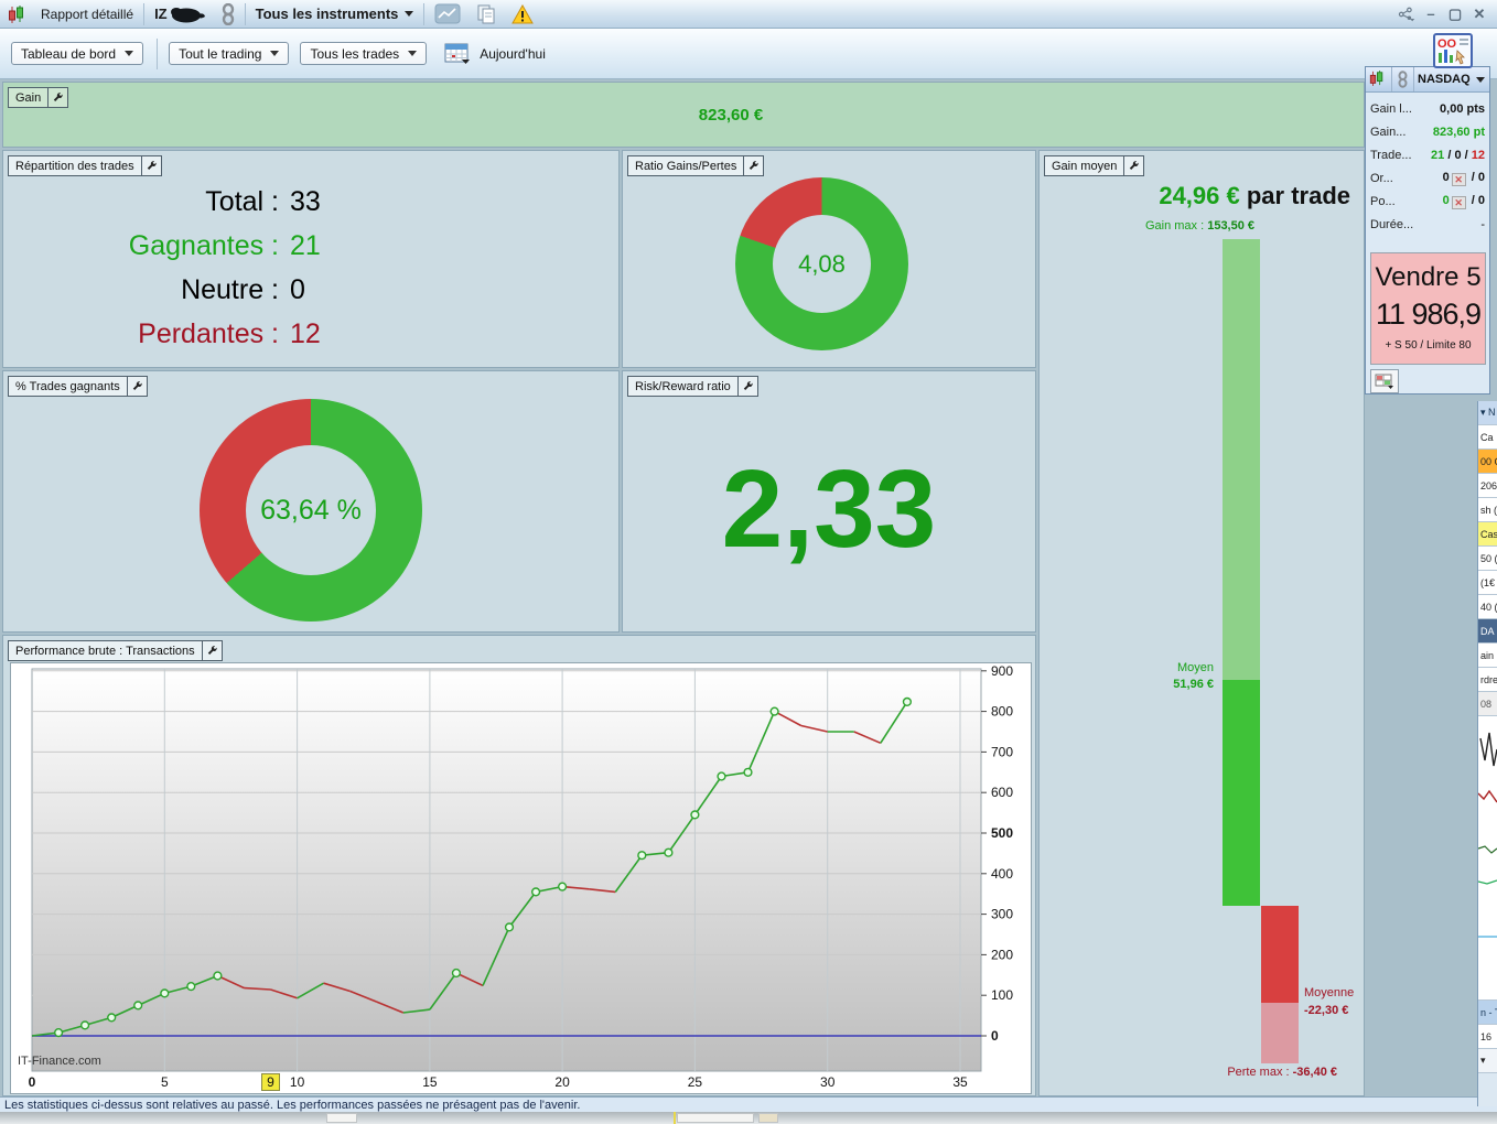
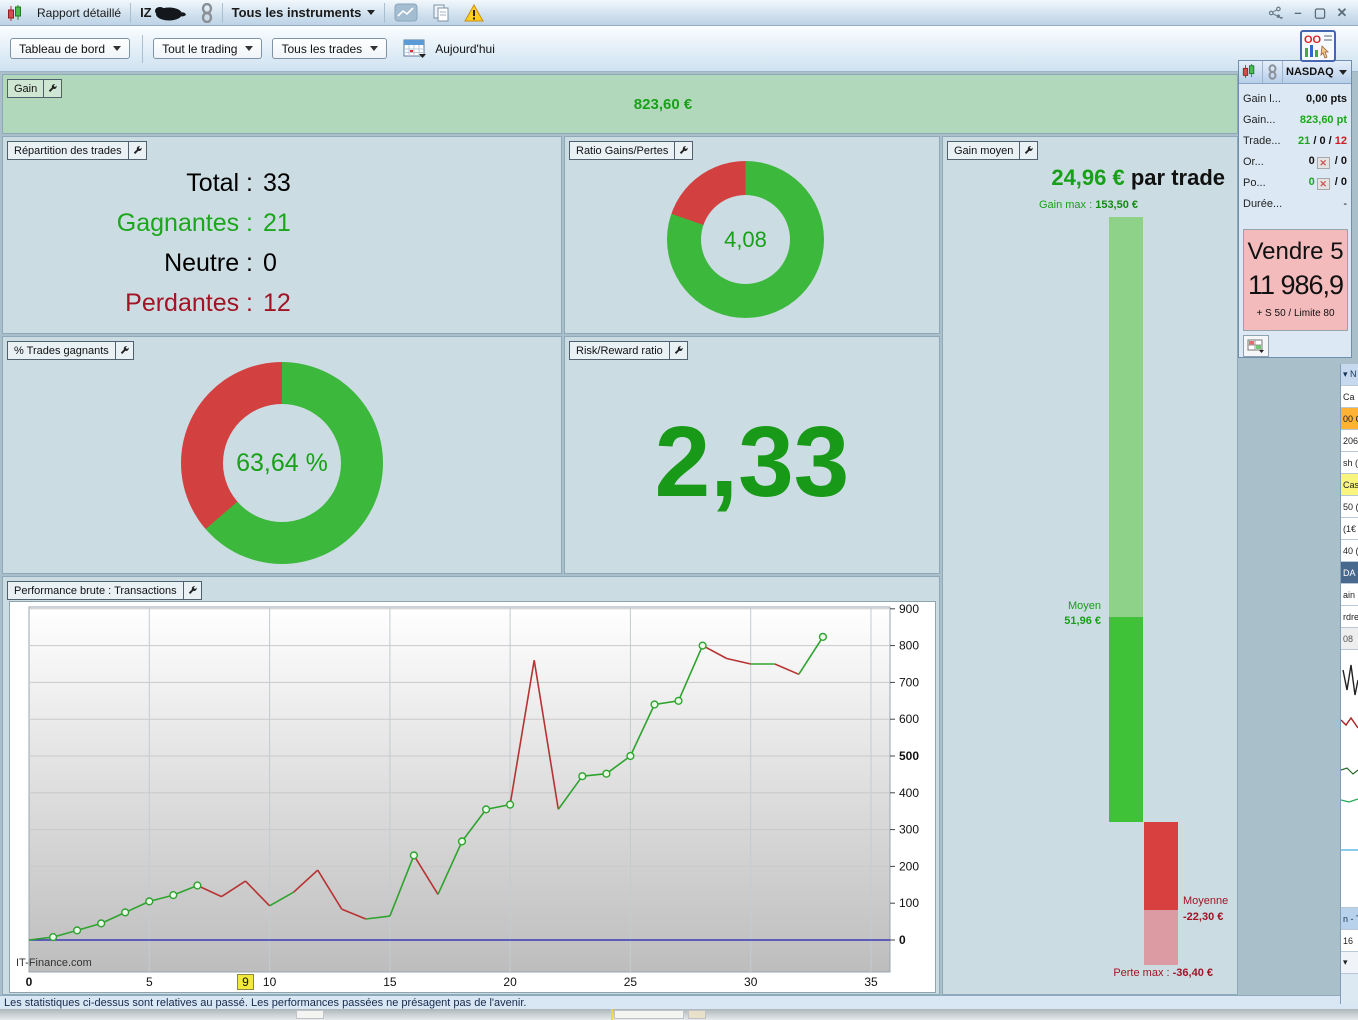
9: 110 -> 160
12: 110 -> 190
16: 160 -> 230
21: 360 -> 760
25: 540 -> 500
